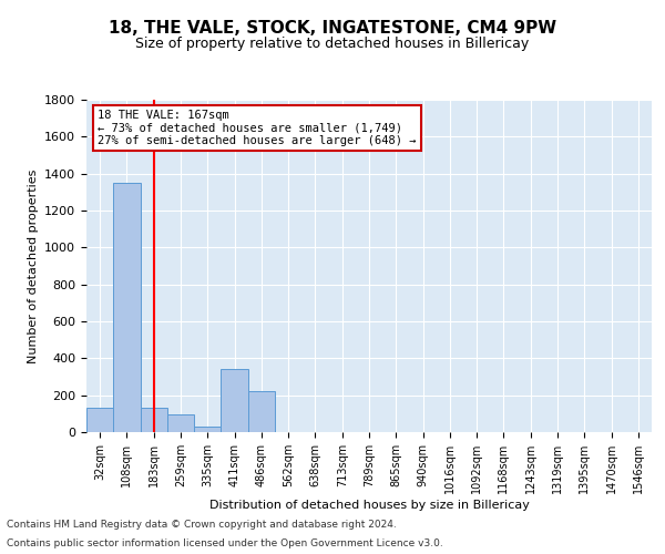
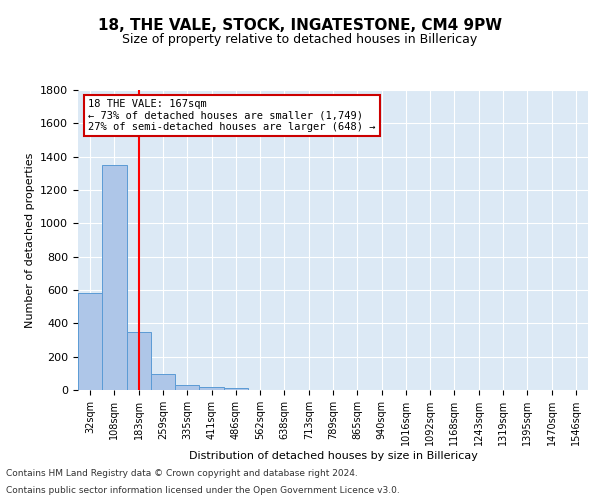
32sqm: 130 -> 580
183sqm: 130 -> 350
411sqm: 340 -> 20
486sqm: 220 -> 20
